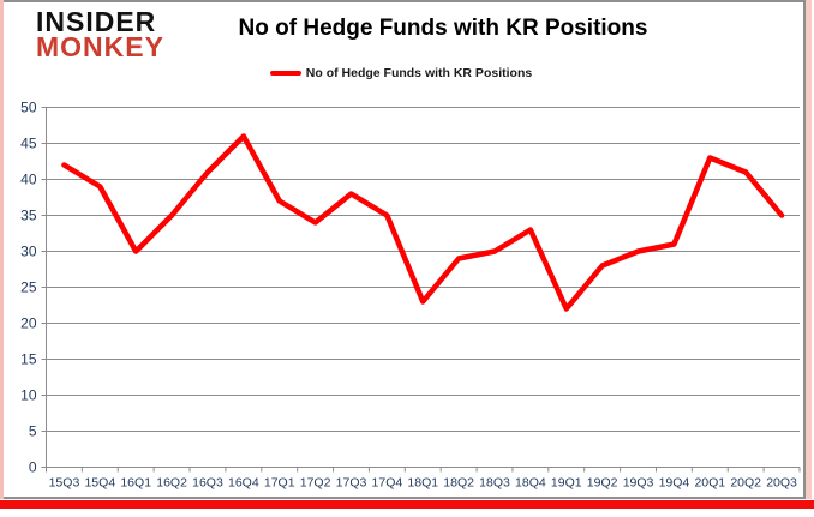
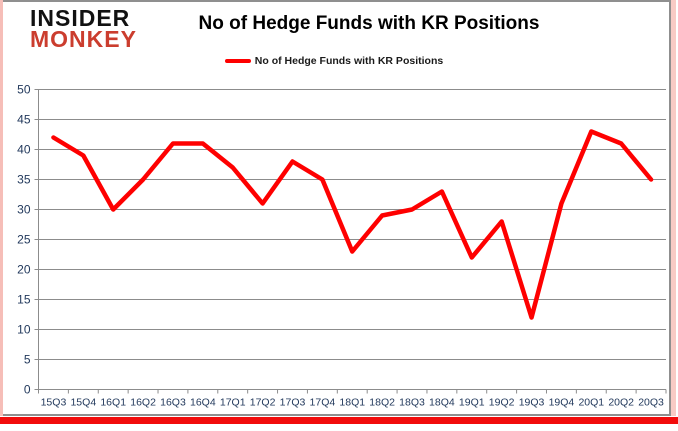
16Q4: 46 -> 41
17Q2: 34 -> 31
19Q3: 30 -> 12
